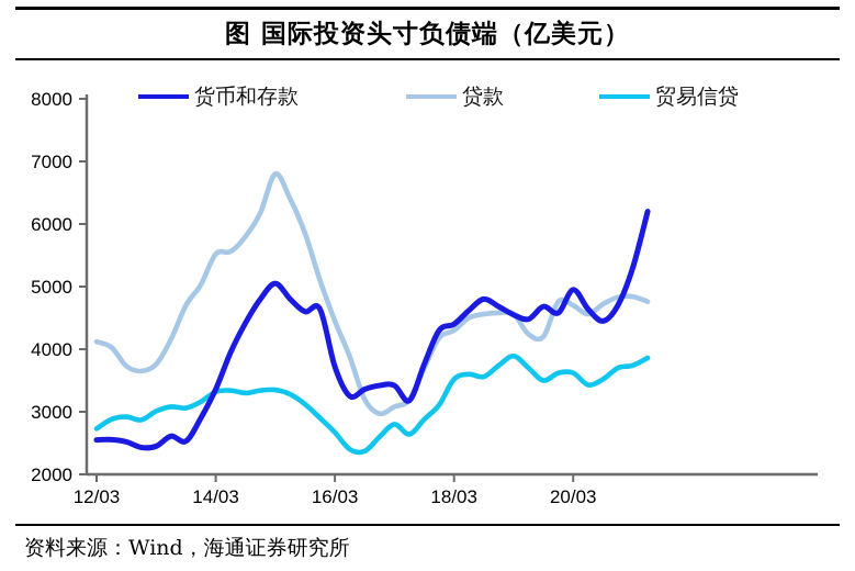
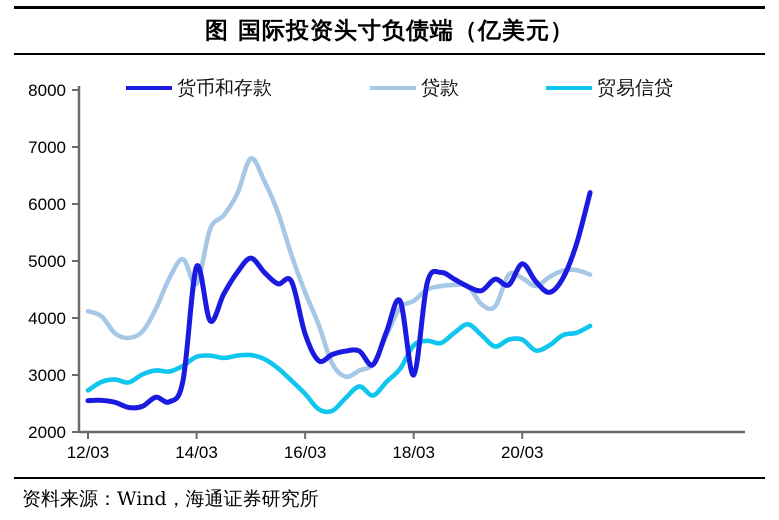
货币和存款/14/03: 3400 -> 4900
贷款/14/03: 5500 -> 4600
货币和存款/18/03: 4400 -> 3000
